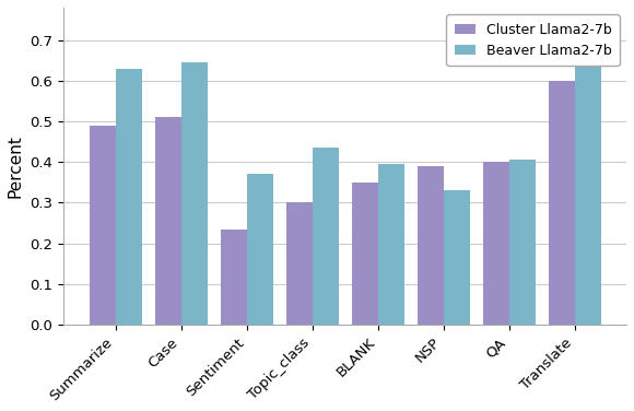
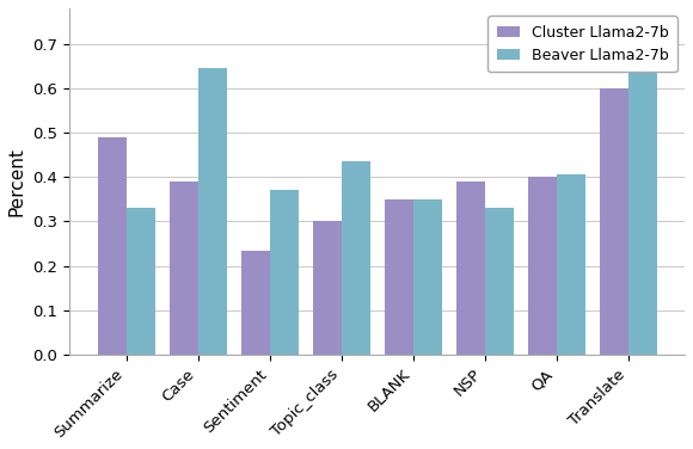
Beaver Llama2-7b/Summarize: 0.630 -> 0.330
Cluster Llama2-7b/Case: 0.510 -> 0.390
Beaver Llama2-7b/BLANK: 0.395 -> 0.350
